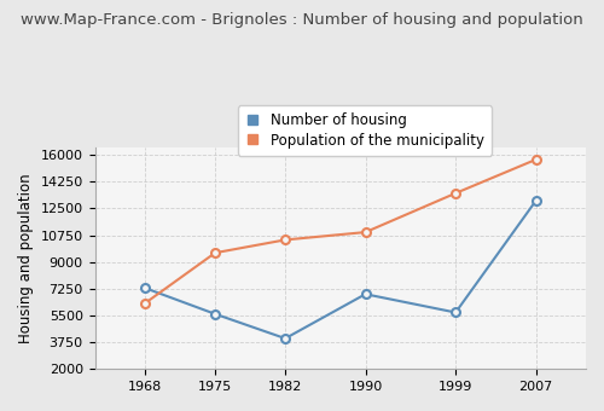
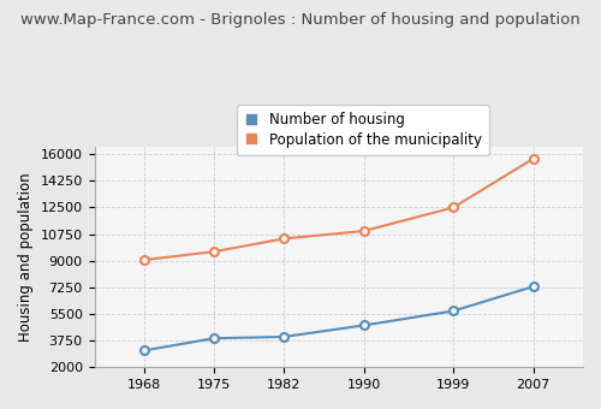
Number of housing/1968: 7300 -> 3100
Population of the municipality/1968: 6300 -> 9000
Number of housing/1975: 5600 -> 3900
Number of housing/1990: 6900 -> 4800
Population of the municipality/1999: 13500 -> 12500
Number of housing/2007: 13000 -> 7300
